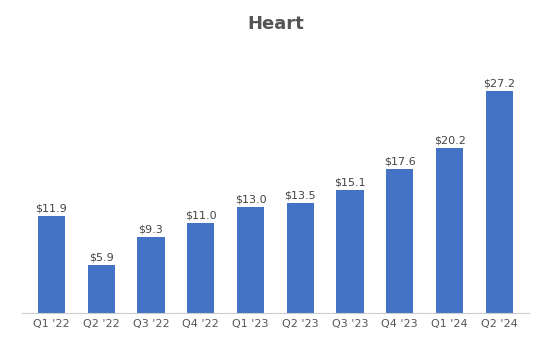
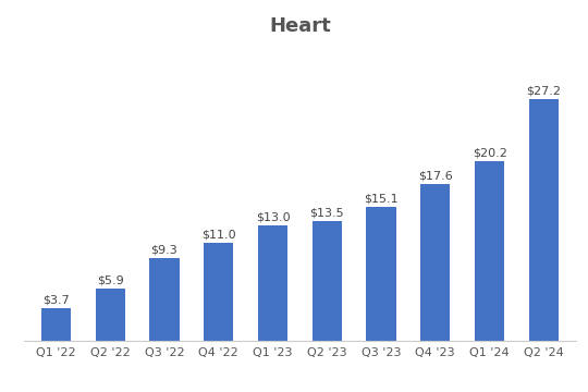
Q1 '22: $11.9 -> $3.7
